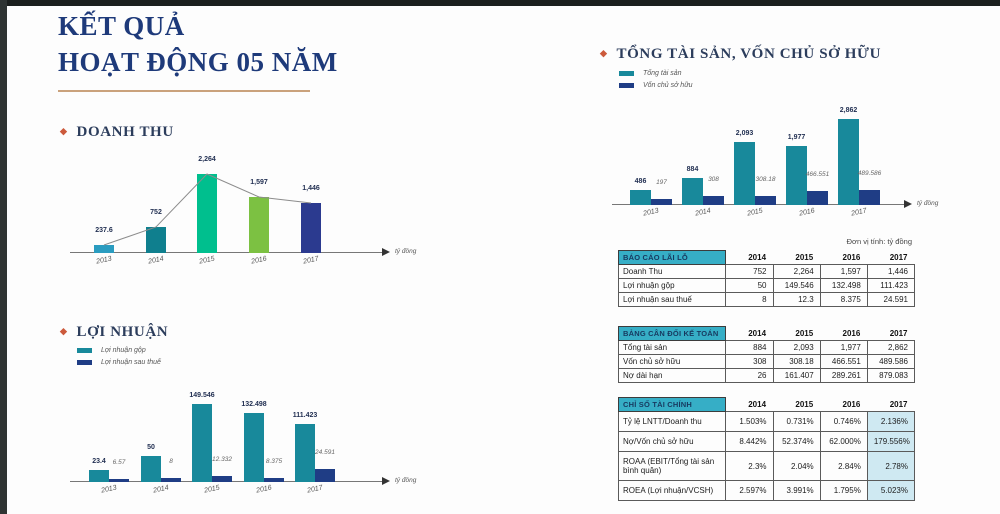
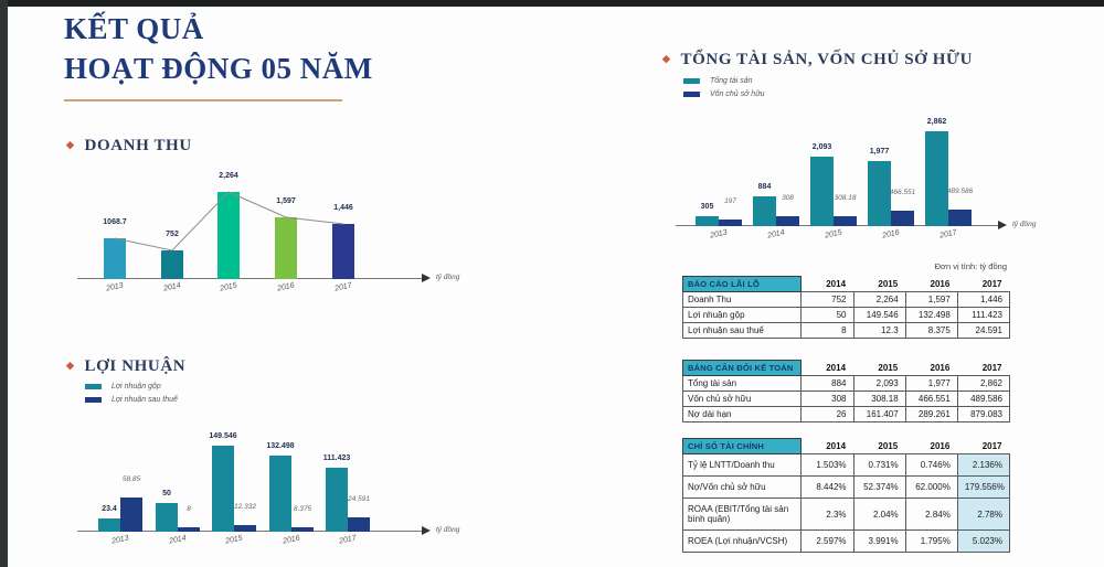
DOANH THU/2013: 237.6 -> 1068.7
LỢI NHUẬN/Lợi nhuận sau thuế/2013: 6.57 -> 58.85
TỔNG TÀI SẢN, VỐN CHỦ SỞ HỮU/Tổng tài sản/2013: 486 -> 305
